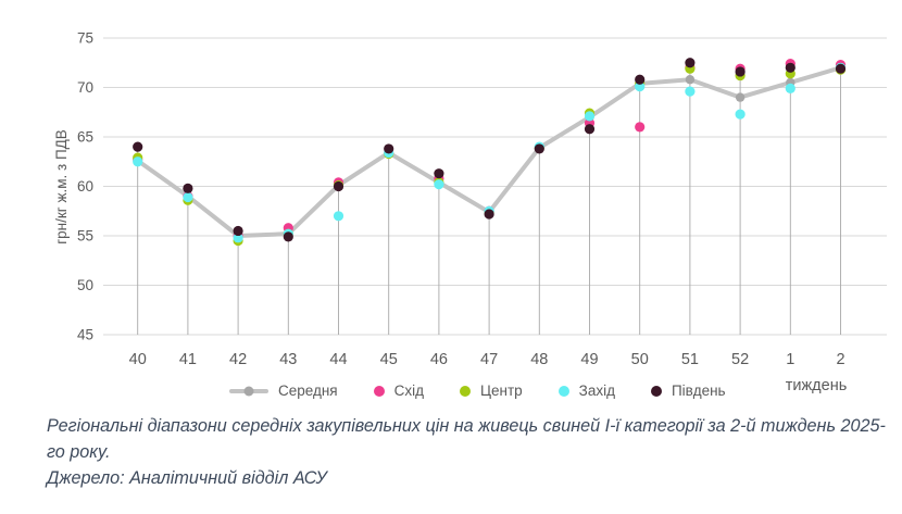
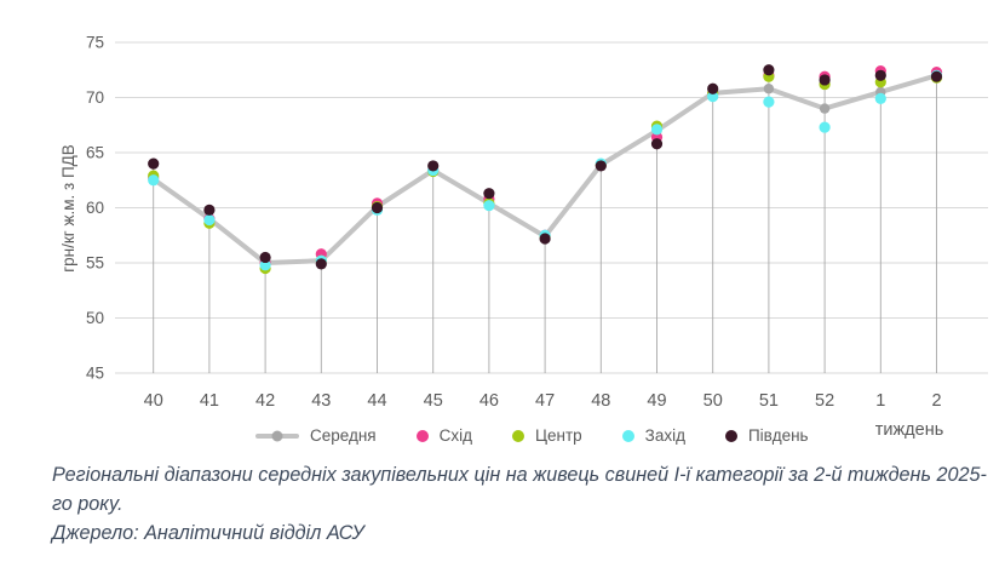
Захід/44: 57 -> 60
Схід/50: 66 -> 70
